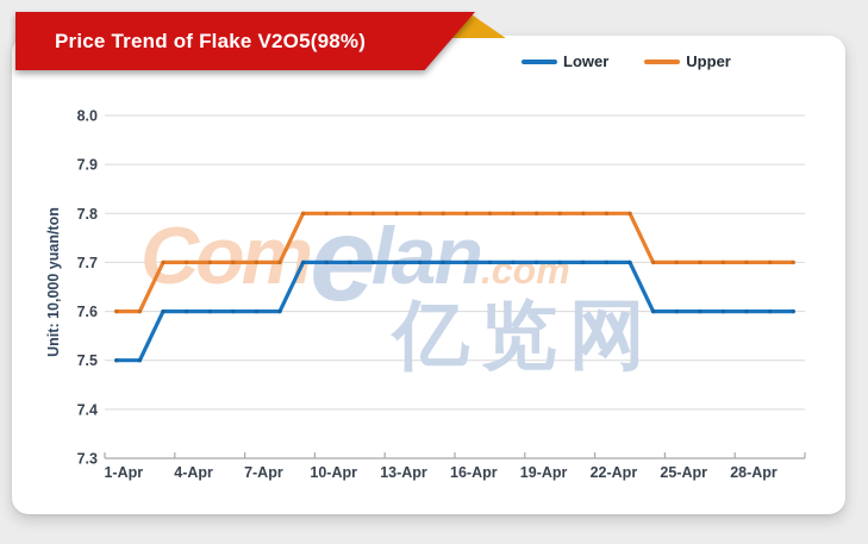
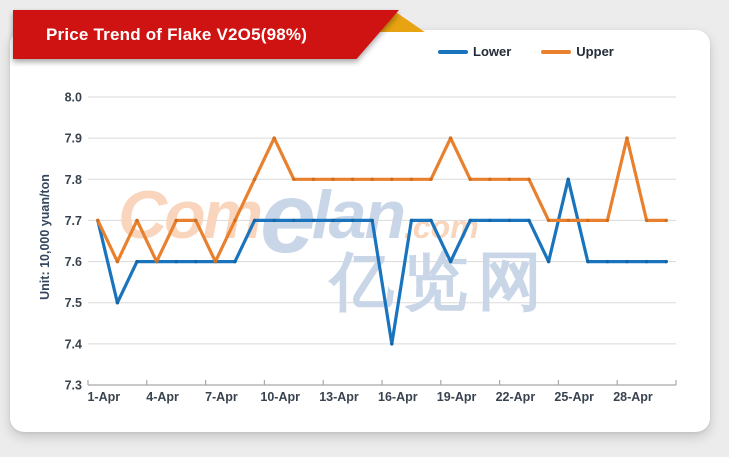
Lower/1-Apr: 7.5 -> 7.7
Upper/1-Apr: 7.6 -> 7.7
Upper/4-Apr: 7.7 -> 7.6
Upper/7-Apr: 7.7 -> 7.6
Upper/10-Apr: 7.8 -> 7.9
Lower/16-Apr: 7.7 -> 7.4
Lower/19-Apr: 7.7 -> 7.6
Upper/19-Apr: 7.8 -> 7.9
Lower/25-Apr: 7.6 -> 7.8
Upper/28-Apr: 7.7 -> 7.9
